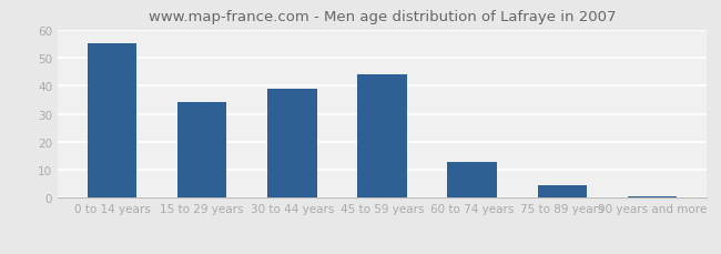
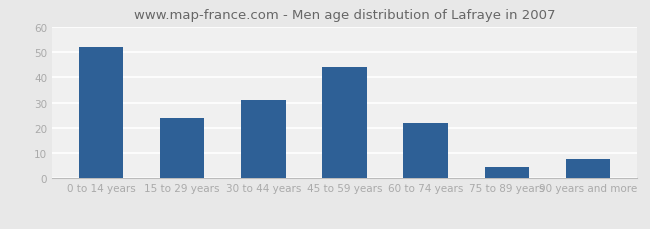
0 to 14 years: 55.0 -> 52.0
15 to 29 years: 34.0 -> 24.0
30 to 44 years: 39.0 -> 31.0
60 to 74 years: 13.0 -> 22.0
90 years and more: 0.5 -> 7.5
